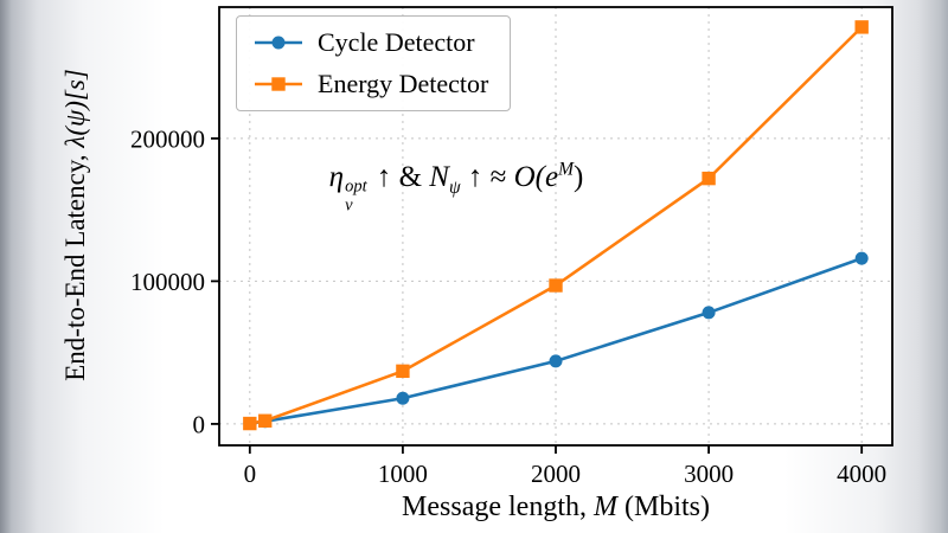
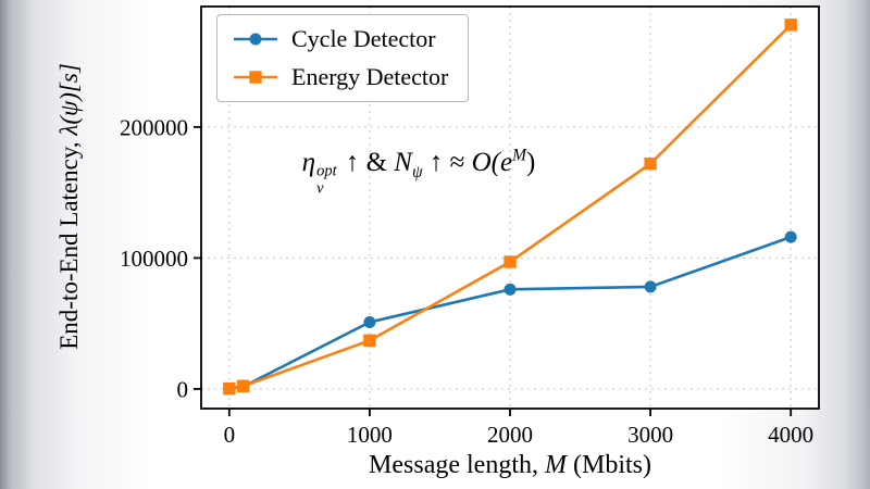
Cycle Detector/1000: 18000 -> 51000
Cycle Detector/2000: 44000 -> 76000
